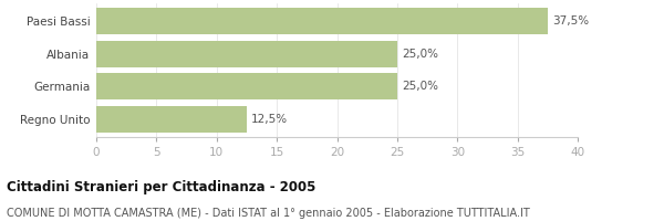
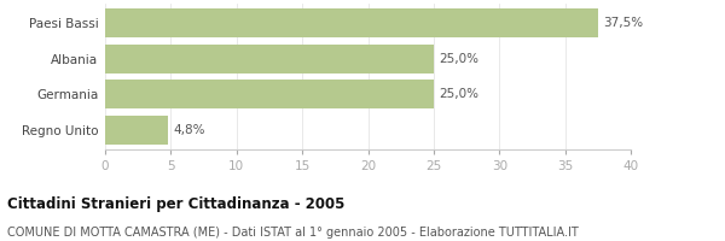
Regno Unito: 12,5% -> 4,8%
